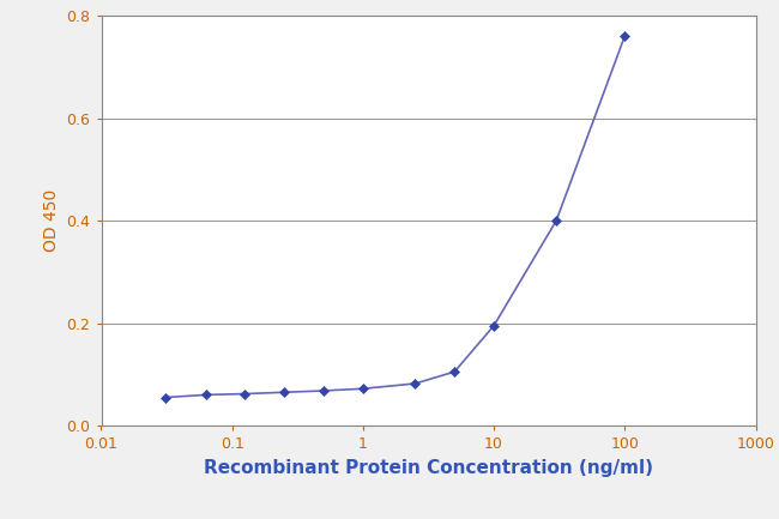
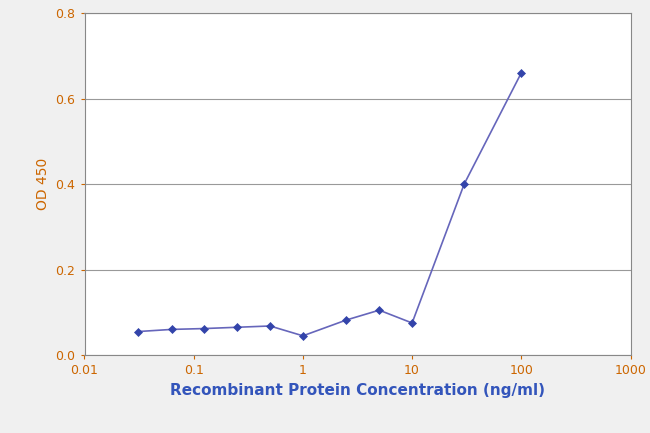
1: 0.072 -> 0.045
10: 0.195 -> 0.075
100: 0.760 -> 0.660
